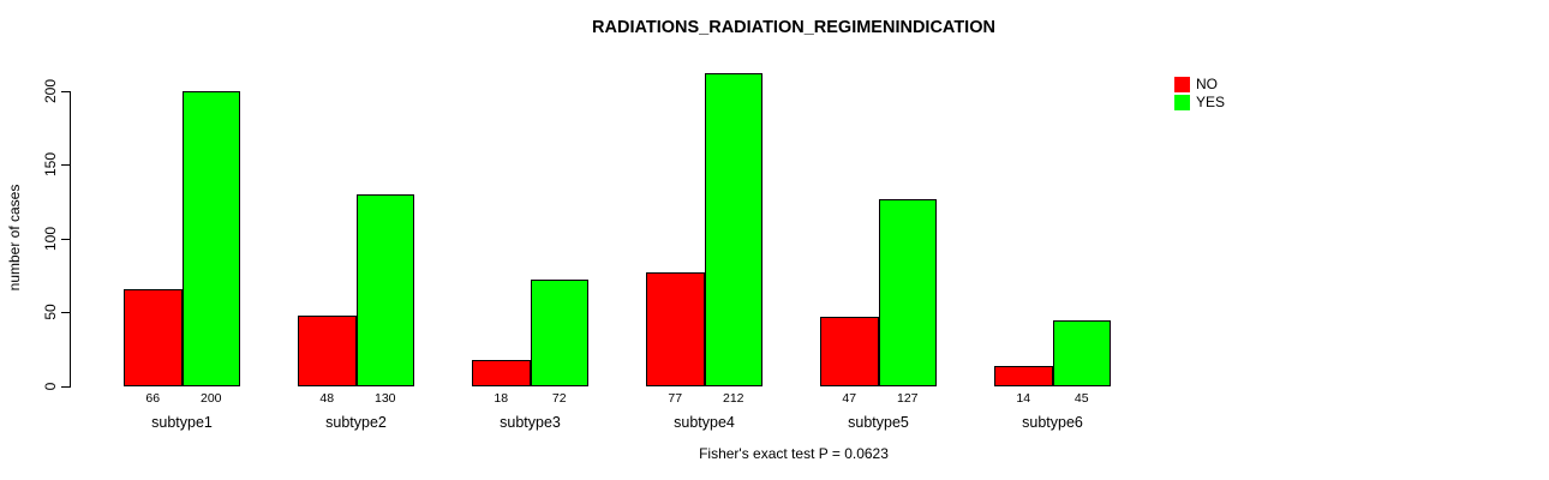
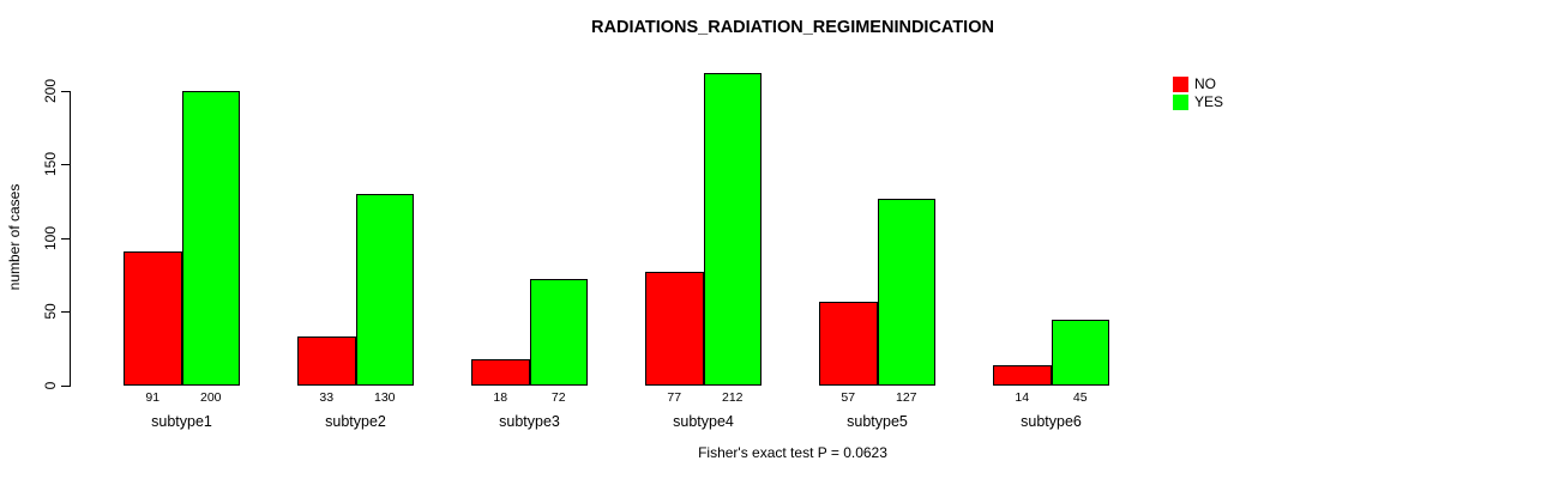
NO/subtype1: 66 -> 91
NO/subtype2: 48 -> 33
NO/subtype5: 47 -> 57
